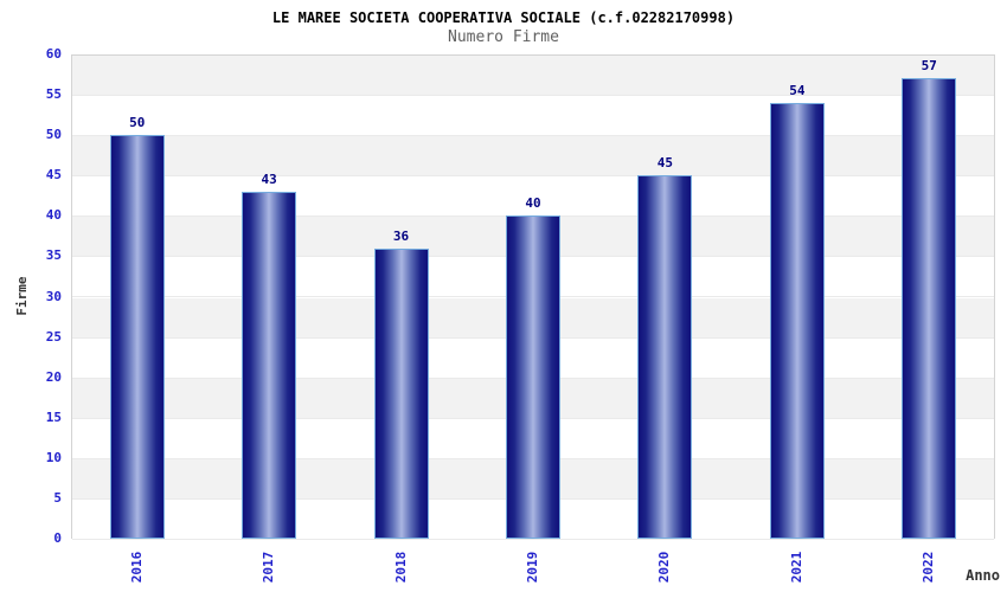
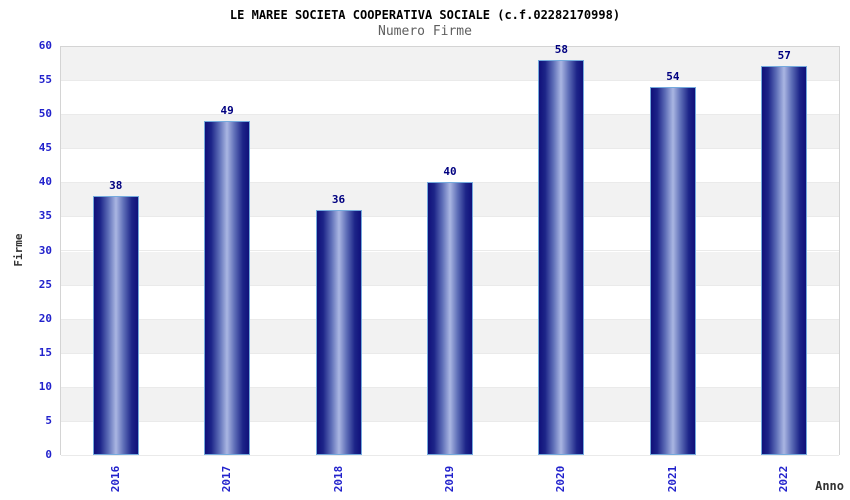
2016: 50 -> 38
2017: 43 -> 49
2020: 45 -> 58
